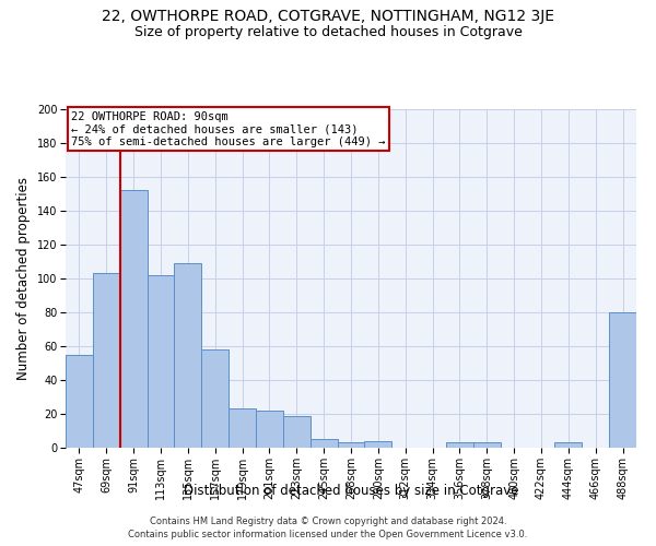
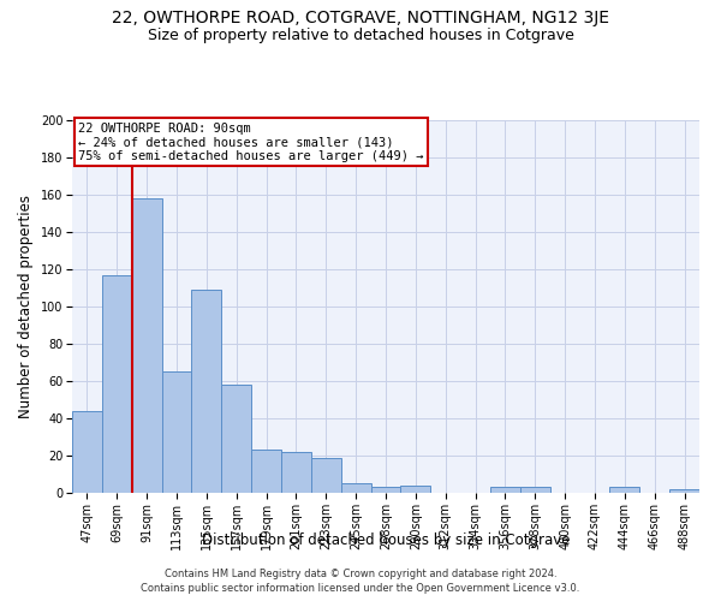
47sqm: 55 -> 44
69sqm: 103 -> 117
91sqm: 152 -> 158
113sqm: 102 -> 65
488sqm: 80 -> 2
